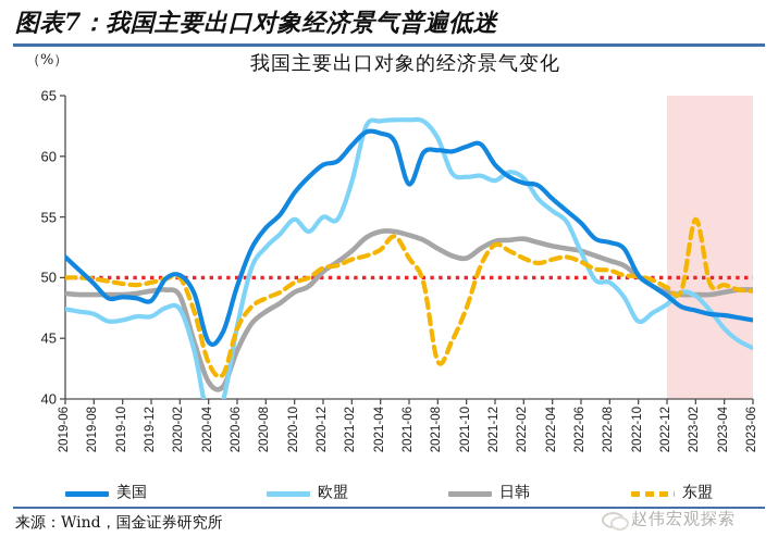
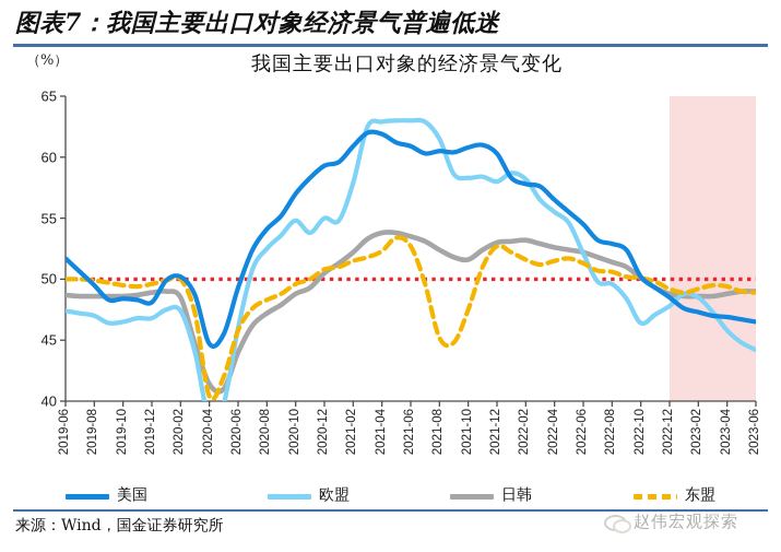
东盟/2020-04: 43.0 -> 40.4
美国/2021-06: 57.7 -> 60.9
东盟/2021-06: 51.6 -> 52.7
东盟/2021-08: 43.1 -> 45.2
美国/2021-12: 59.3 -> 60.3
东盟/2023-02: 54.8 -> 49.2
